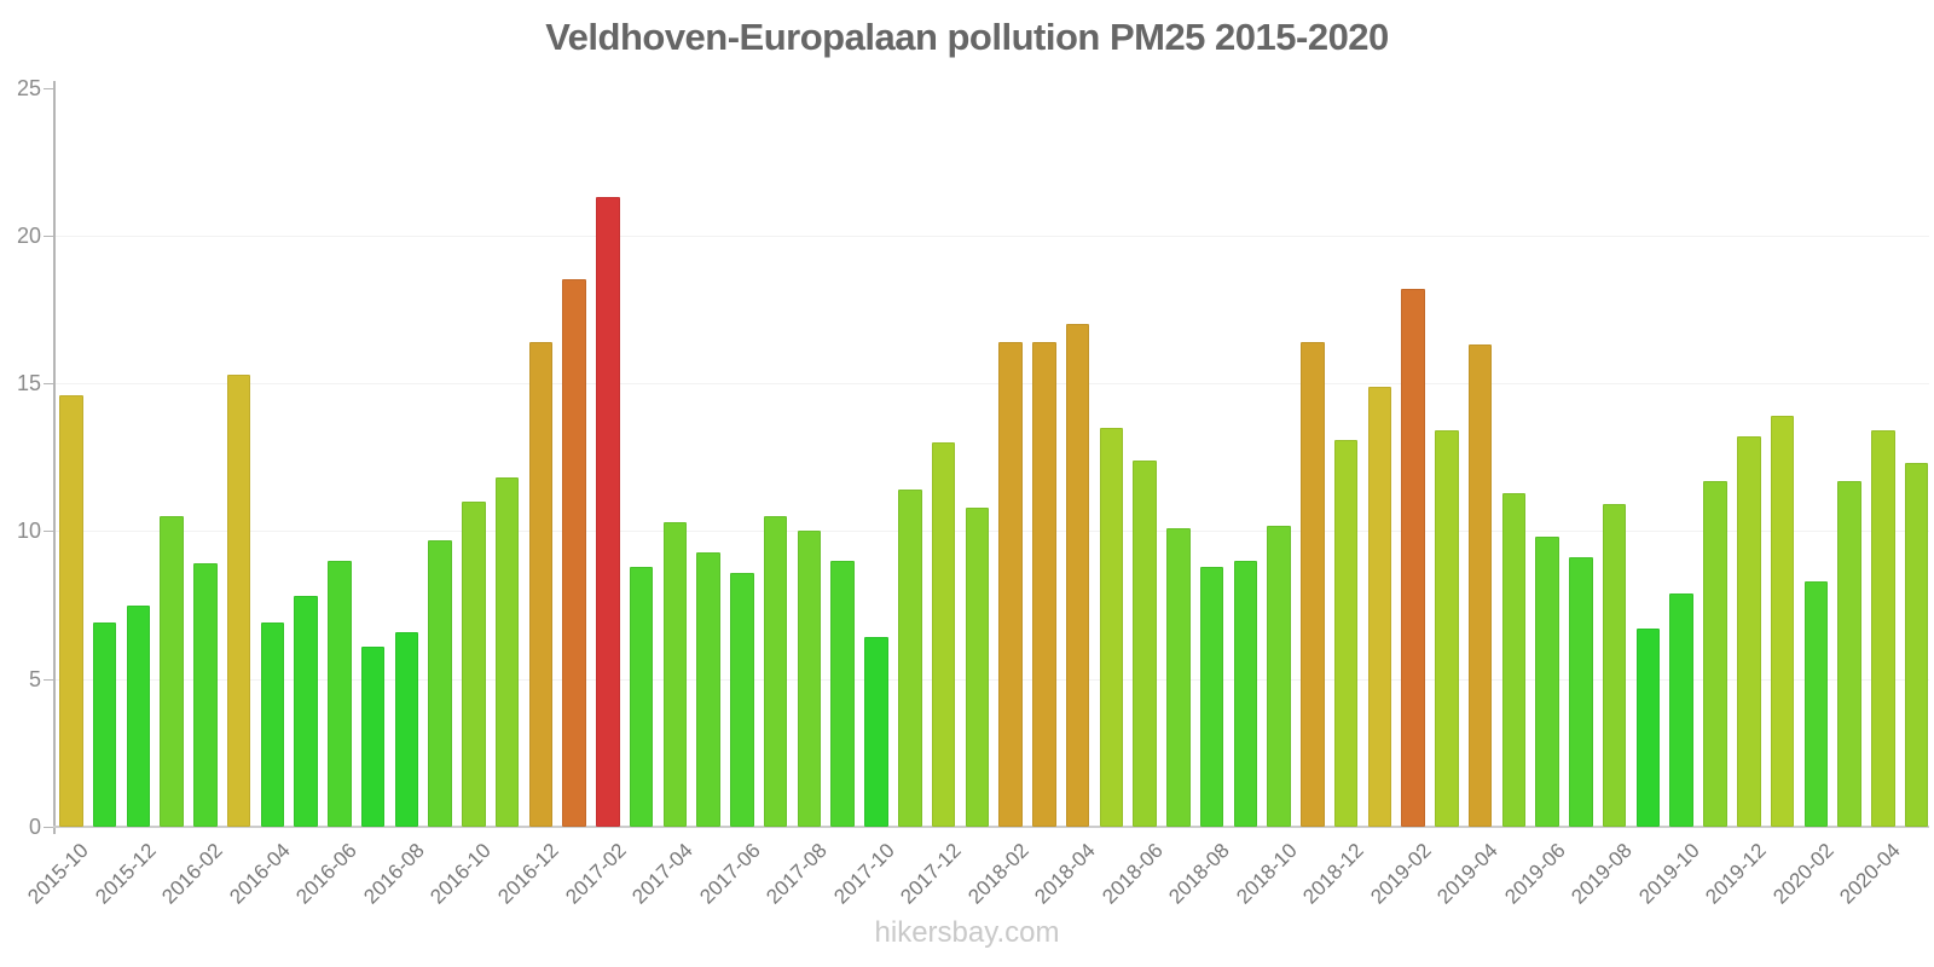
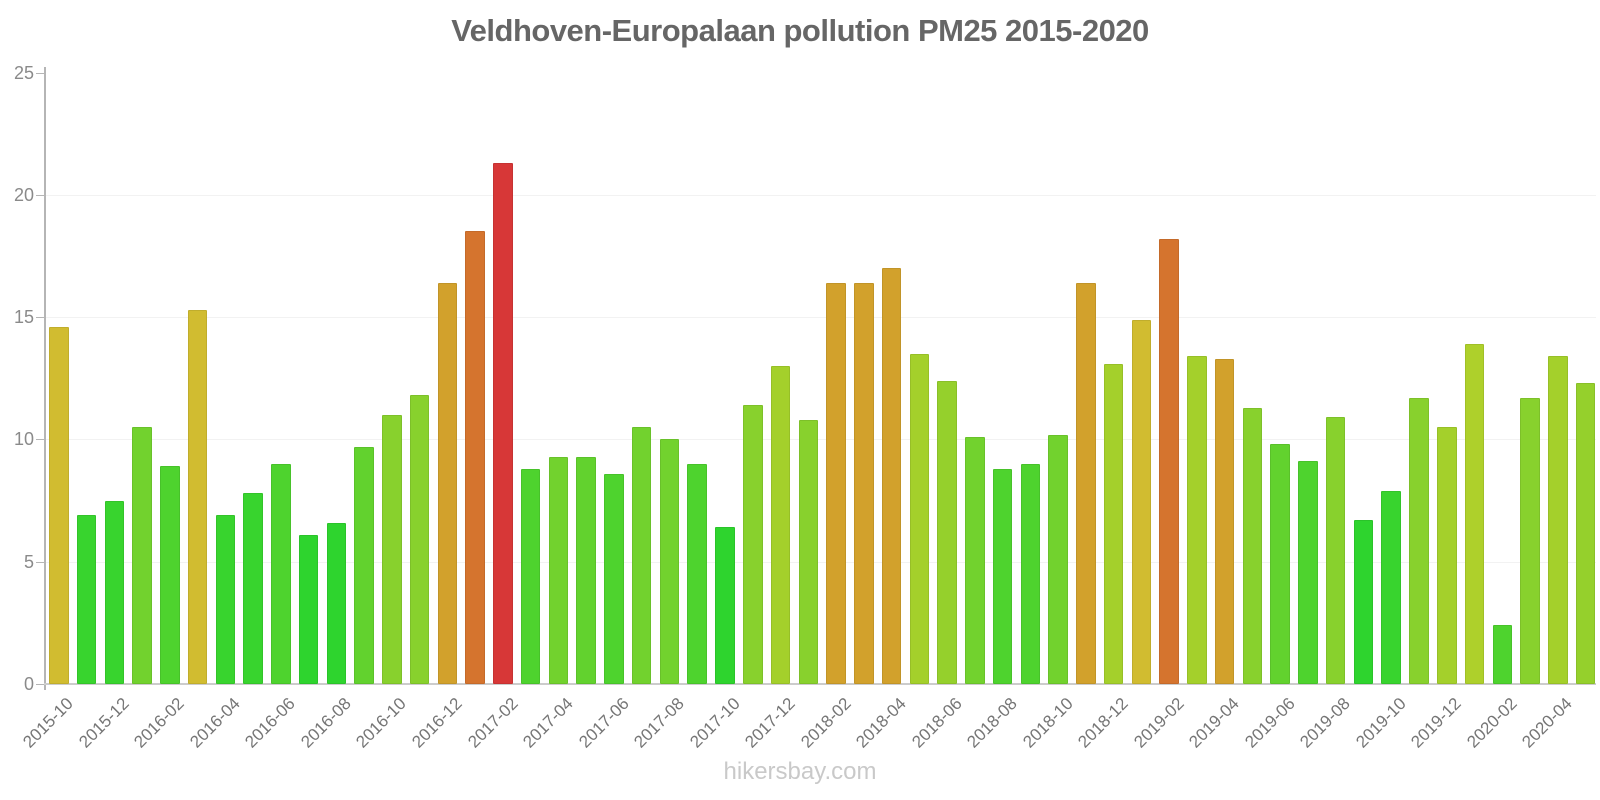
2017-04: 10.3 -> 9.3
2019-04: 16.3 -> 13.3
2019-12: 13.2 -> 10.5
2020-02: 8.3 -> 2.4
